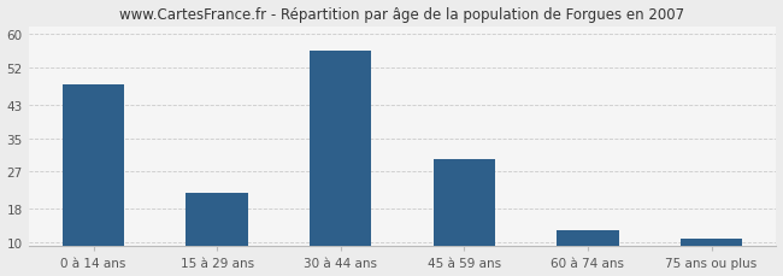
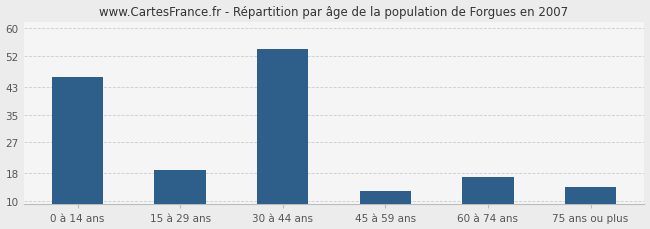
0 à 14 ans: 48 -> 46
15 à 29 ans: 22 -> 19
30 à 44 ans: 56 -> 54
45 à 59 ans: 30 -> 13
60 à 74 ans: 13 -> 17
75 ans ou plus: 11 -> 14
